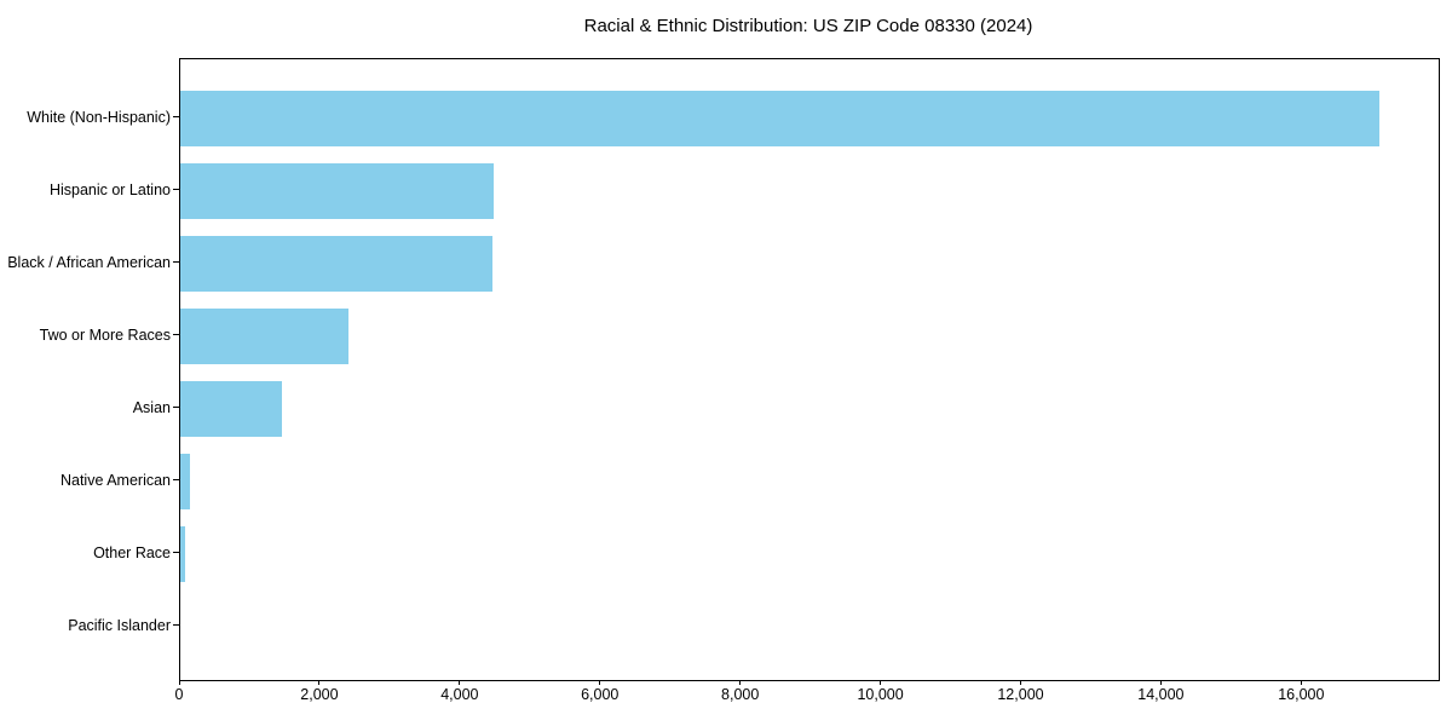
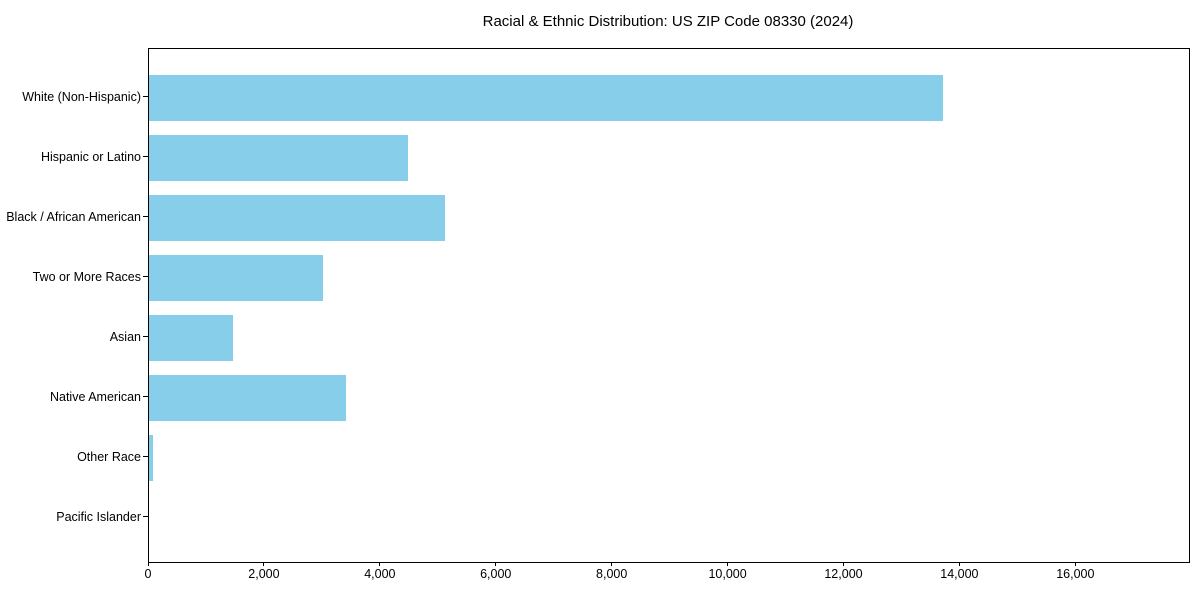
White (Non-Hispanic): 17100 -> 13700
Black / African American: 4400 -> 5100
Two or More Races: 2400 -> 3000
Native American: 100 -> 3400
